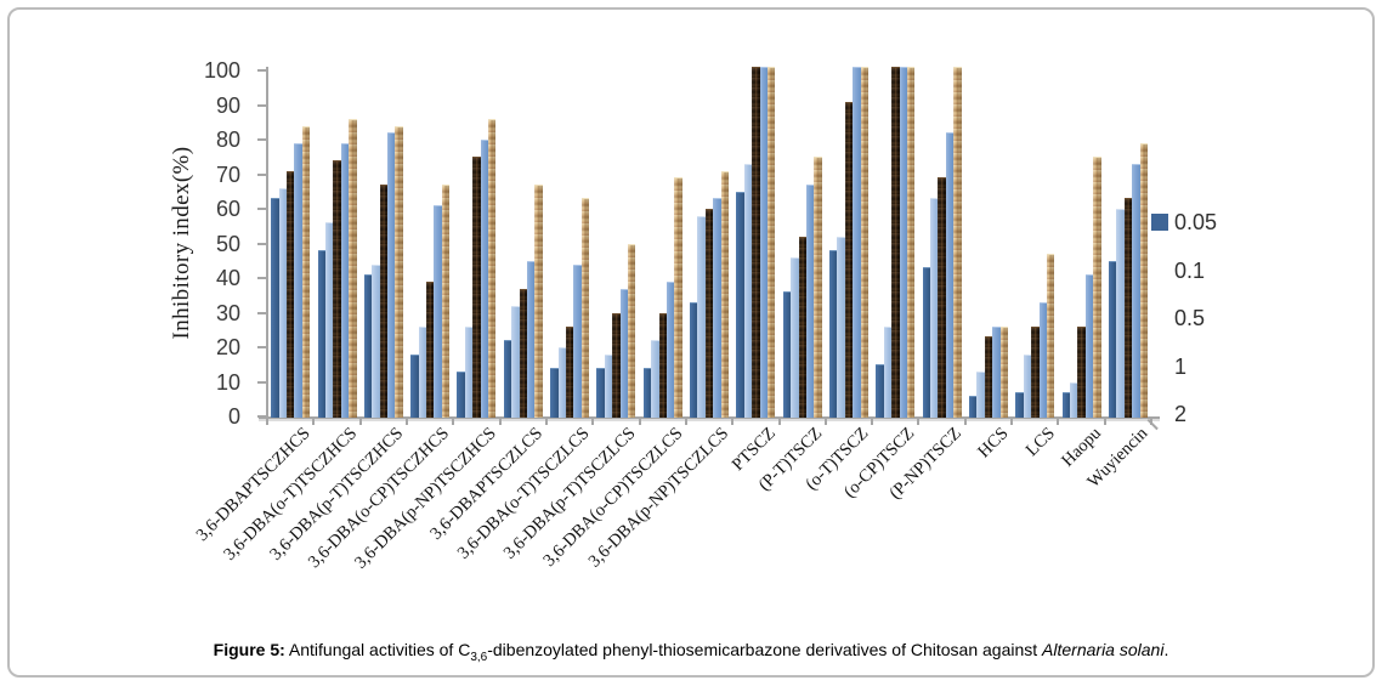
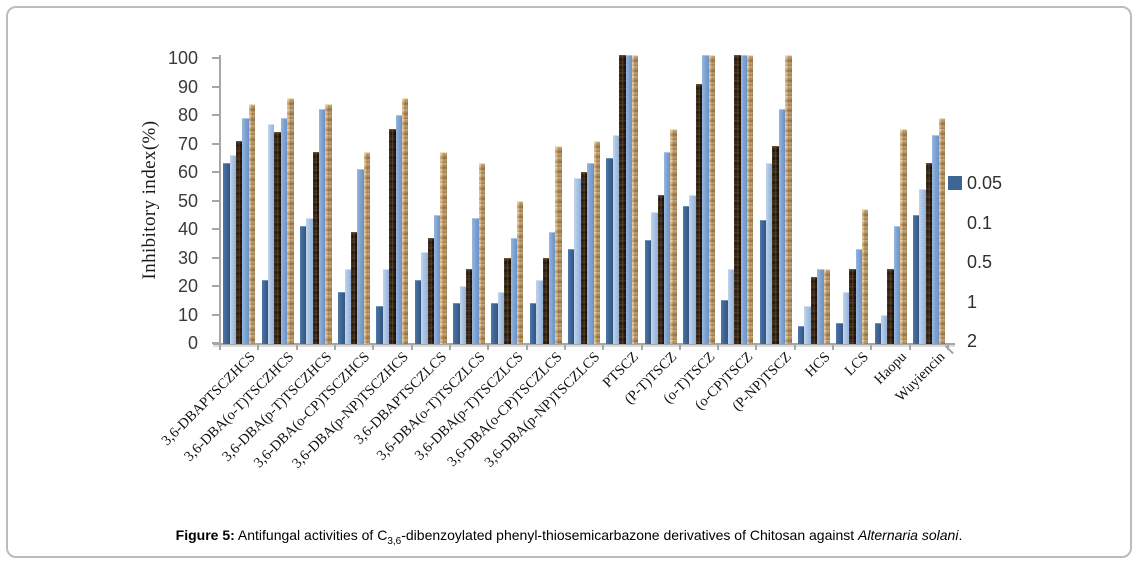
0.05/3,6-DBA(o-T)TSCZHCS: 48 -> 22
0.1/3,6-DBA(o-T)TSCZHCS: 56 -> 77
0.1/Wuyiencin: 60 -> 54
